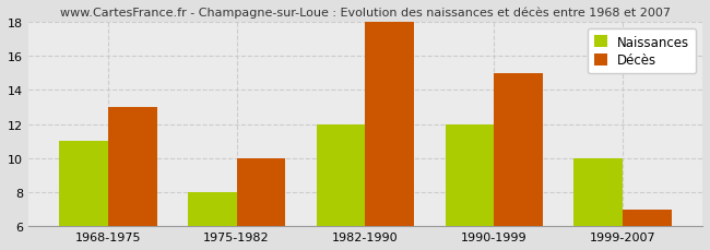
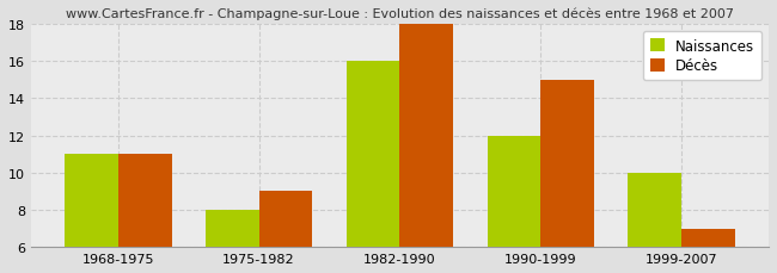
Décès/1968-1975: 13 -> 11
Décès/1975-1982: 10 -> 9
Naissances/1982-1990: 12 -> 16
